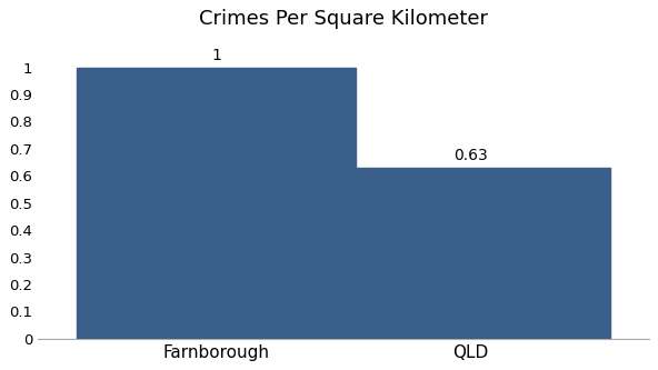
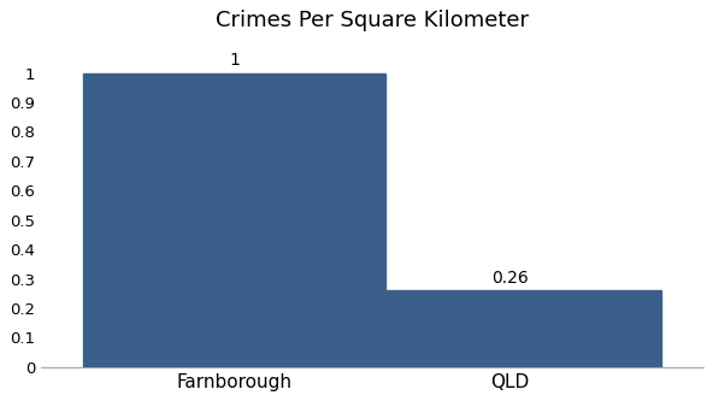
QLD: 0.63 -> 0.26
